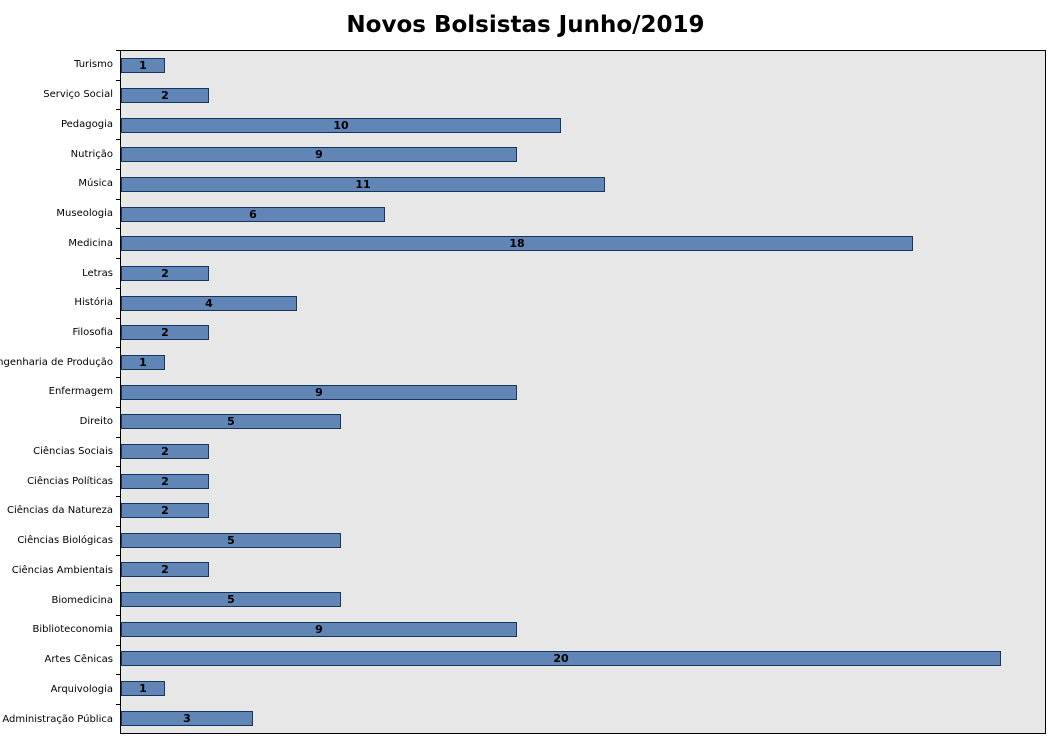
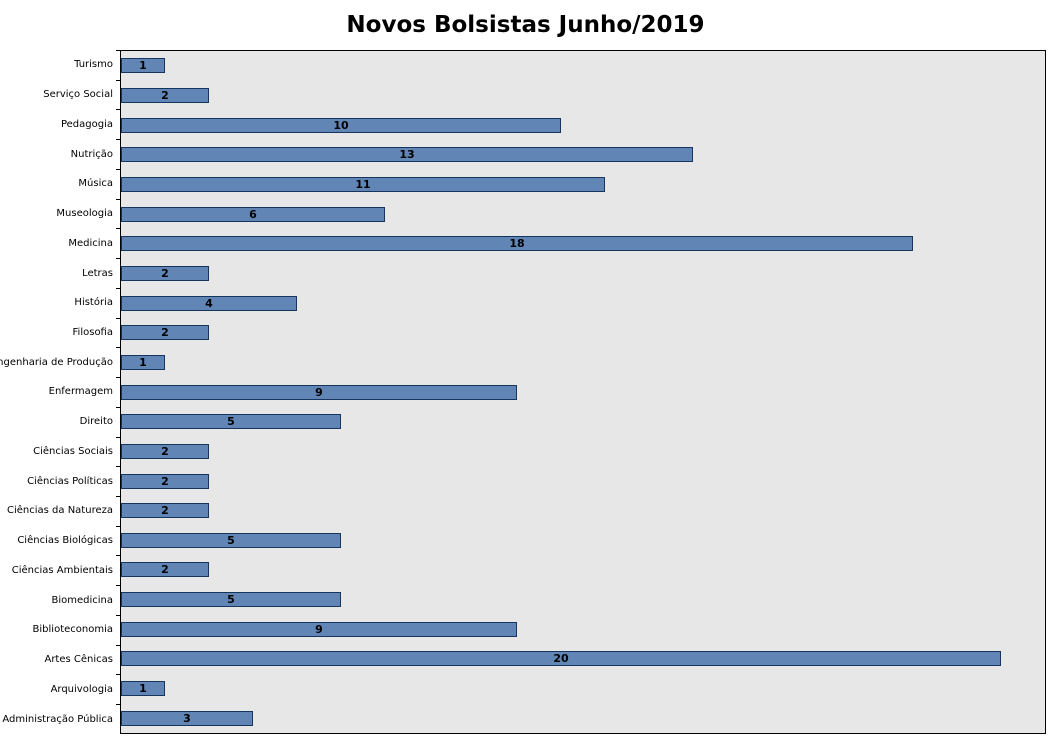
Nutrição: 9 -> 13
